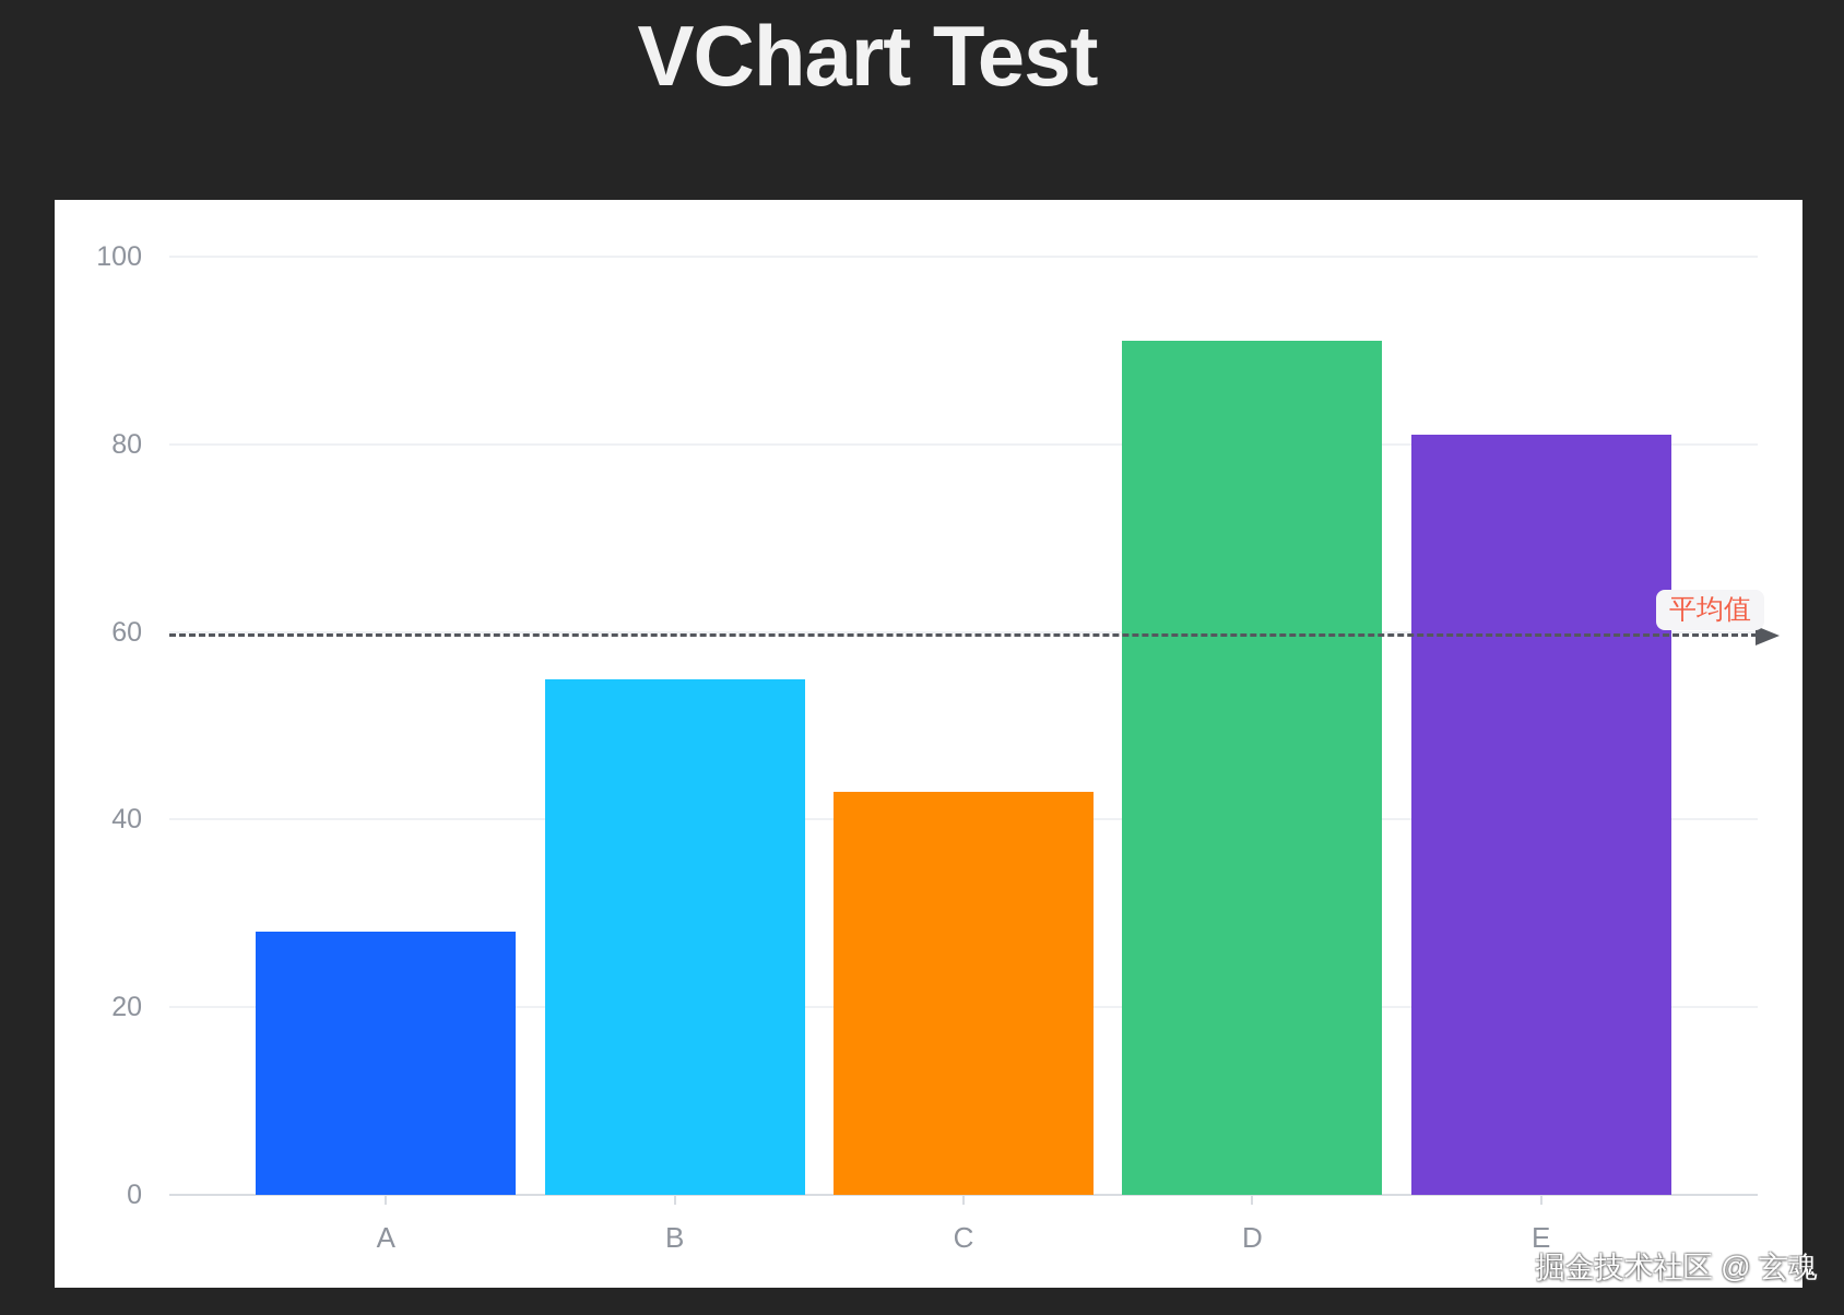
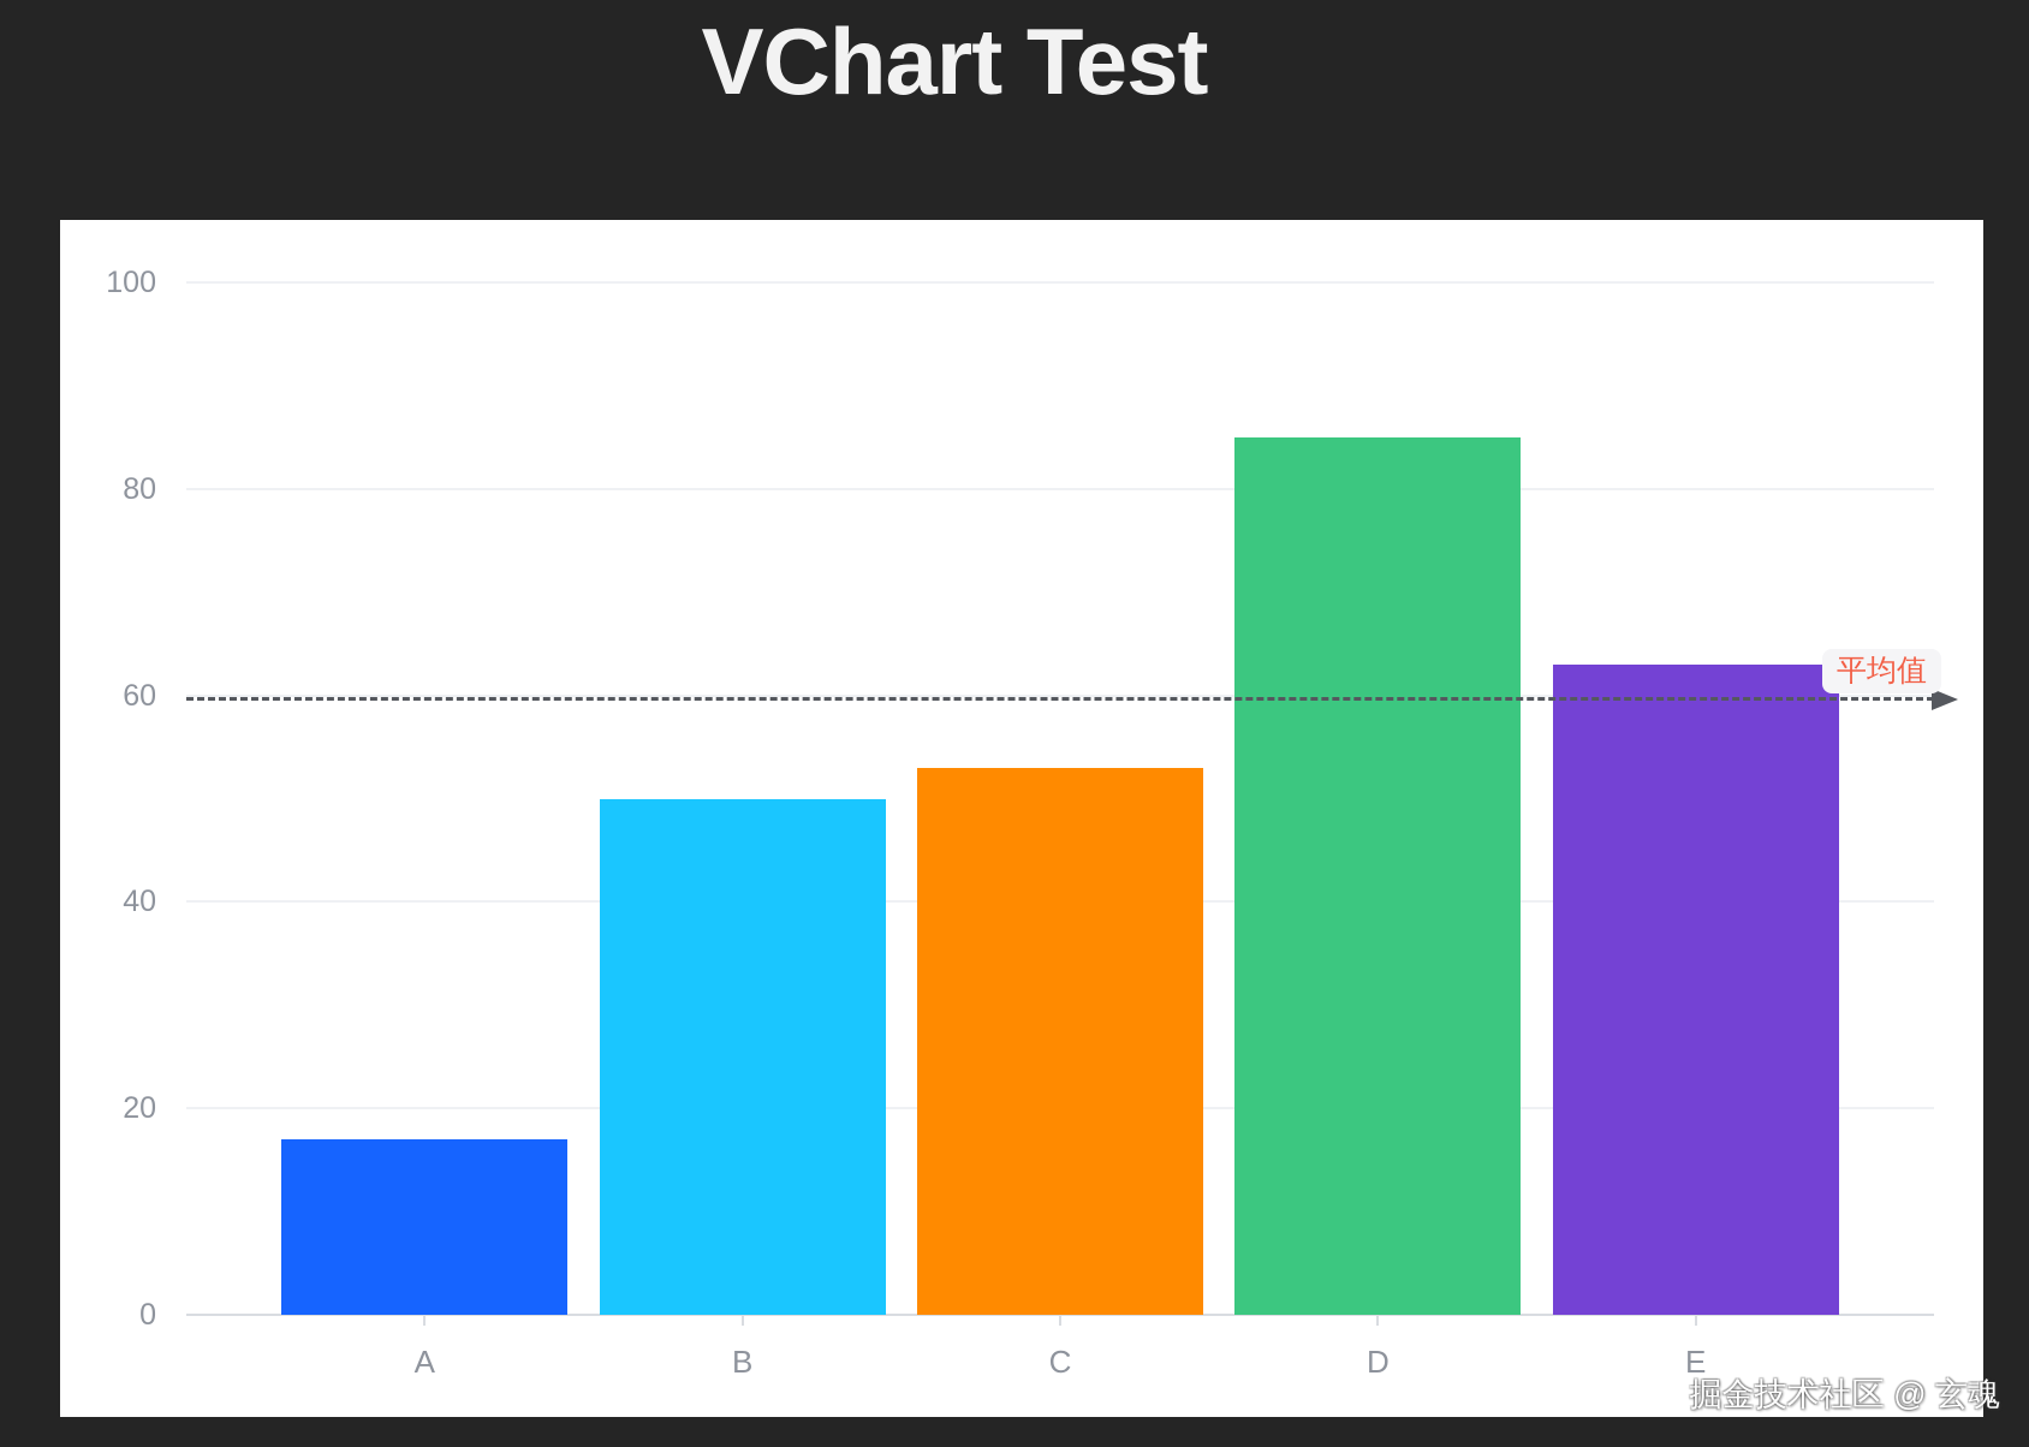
A: 28 -> 17
B: 55 -> 50
C: 43 -> 53
D: 91 -> 85
E: 81 -> 63
